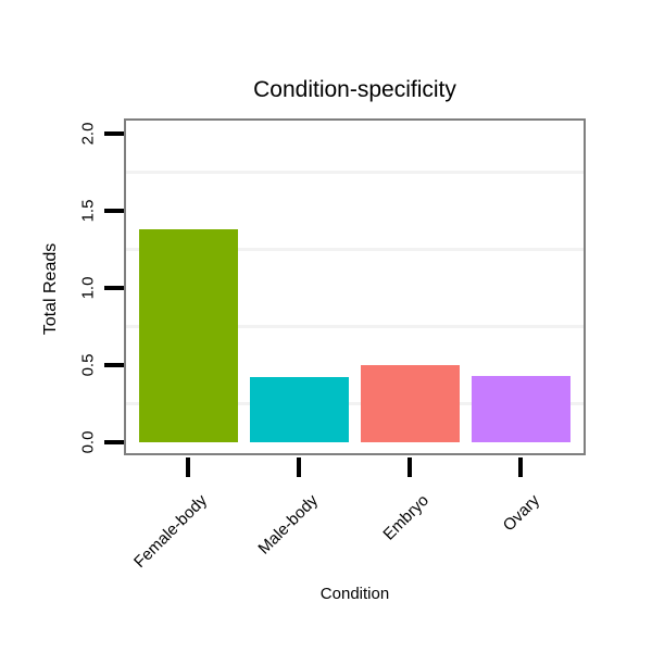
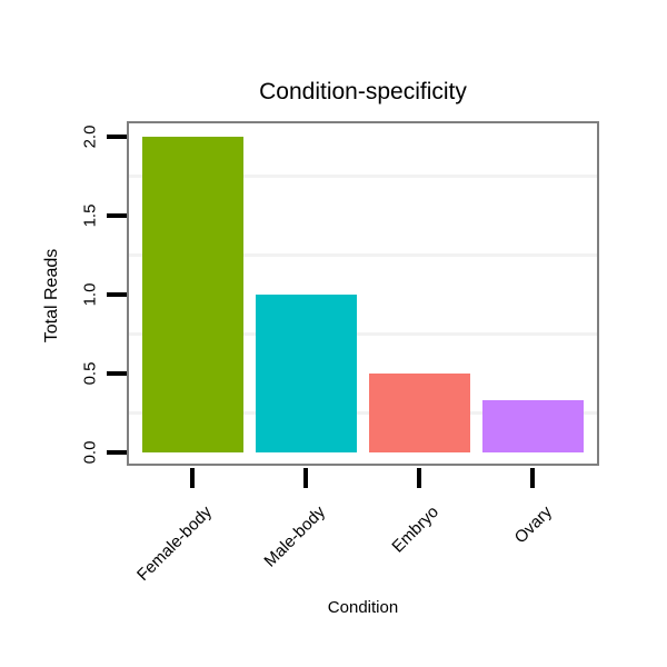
Female-body: 1.38 -> 2.00
Male-body: 0.42 -> 1.00
Ovary: 0.43 -> 0.33
